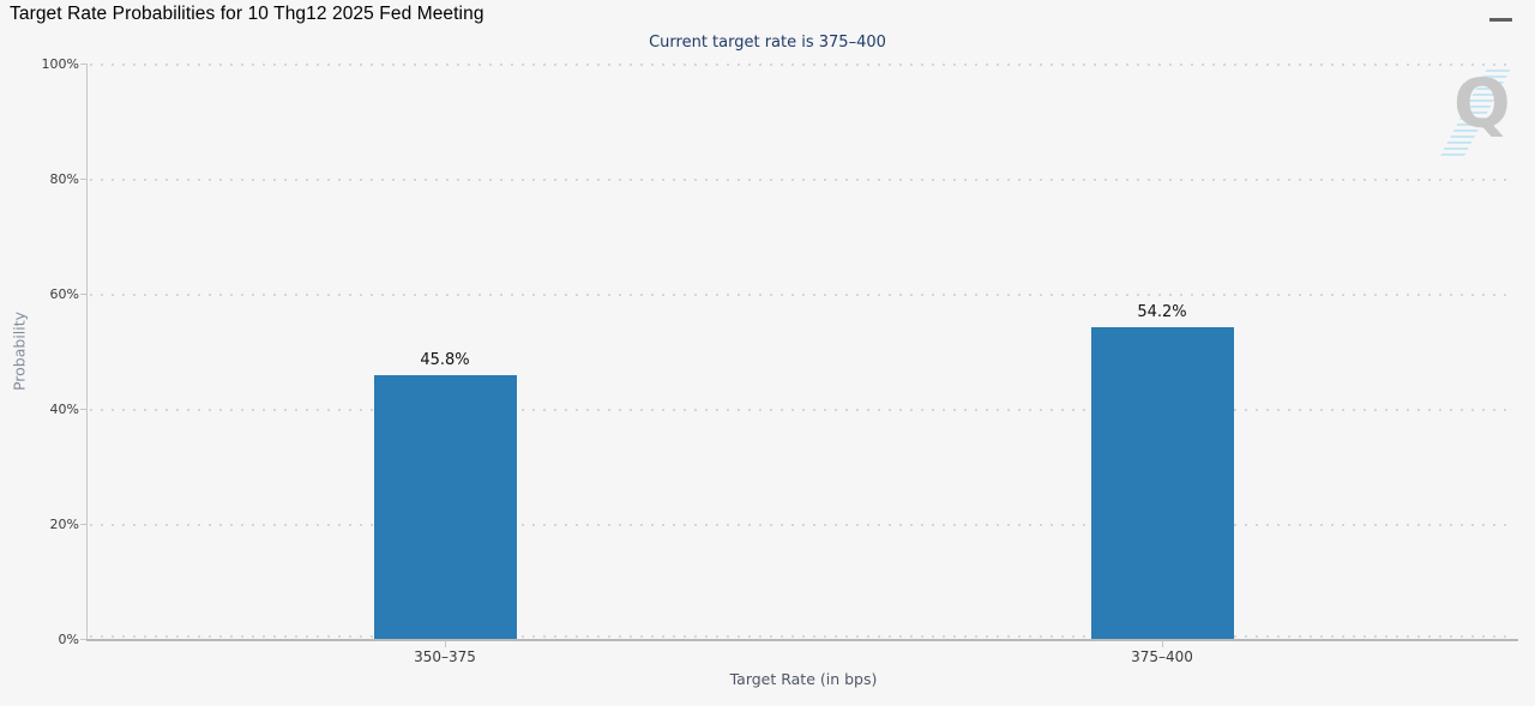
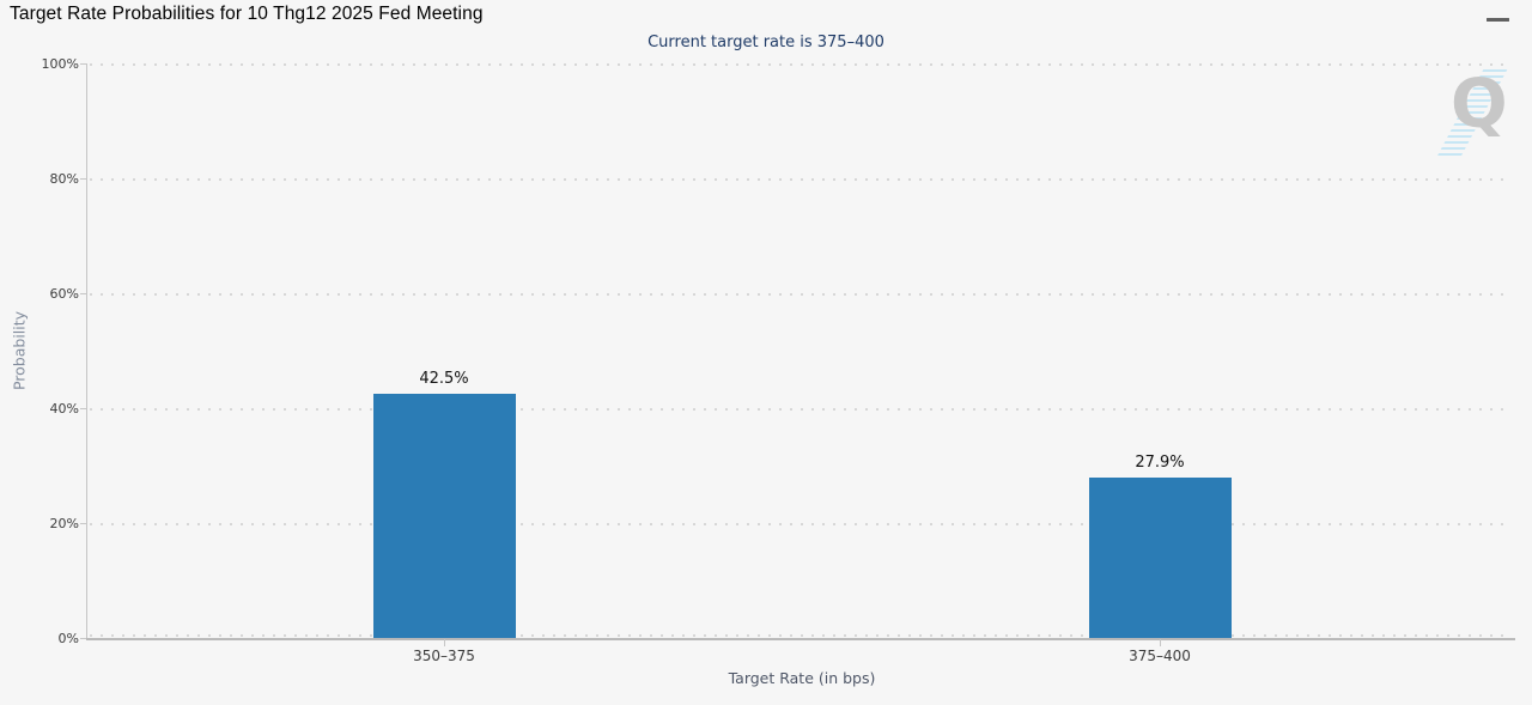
350–375: 45.8% -> 42.5%
375–400: 54.2% -> 27.9%
